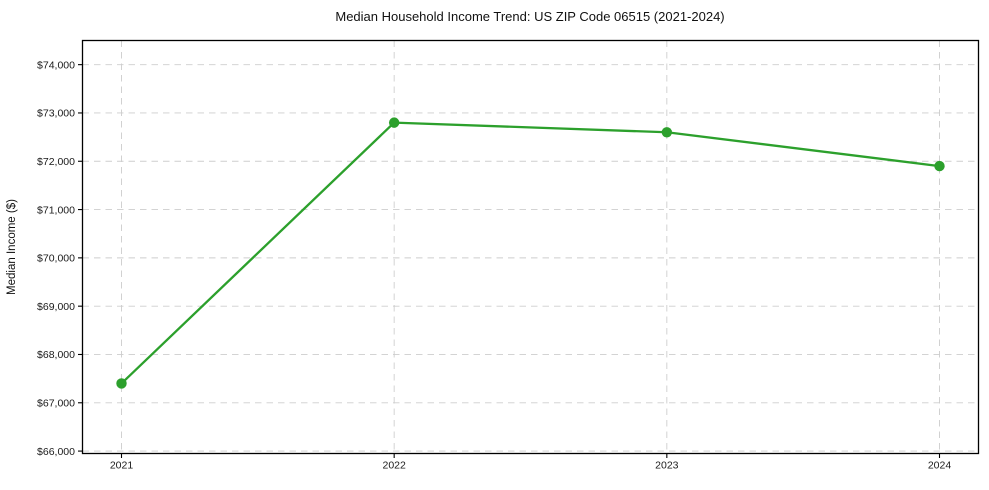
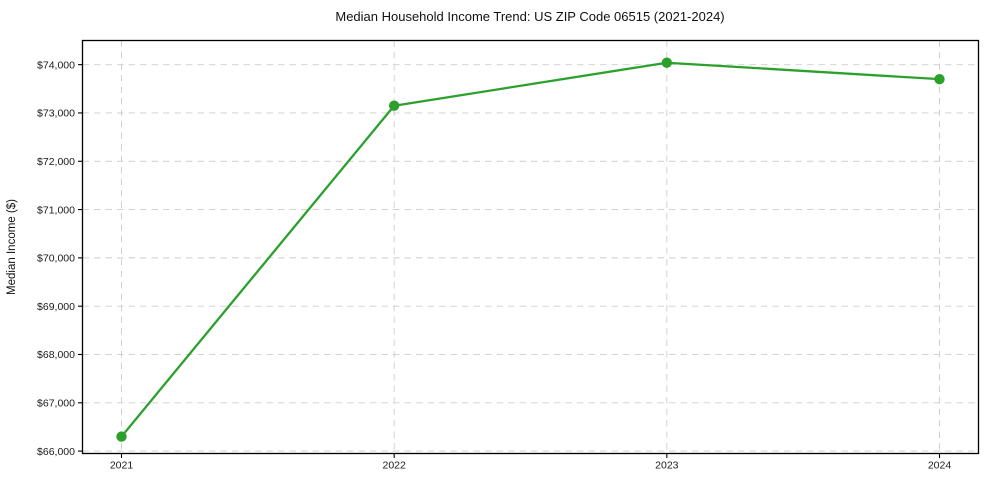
2021: $67400 -> $66300
2022: $72800 -> $73200
2023: $72600 -> $74000
2024: $71900 -> $73700
